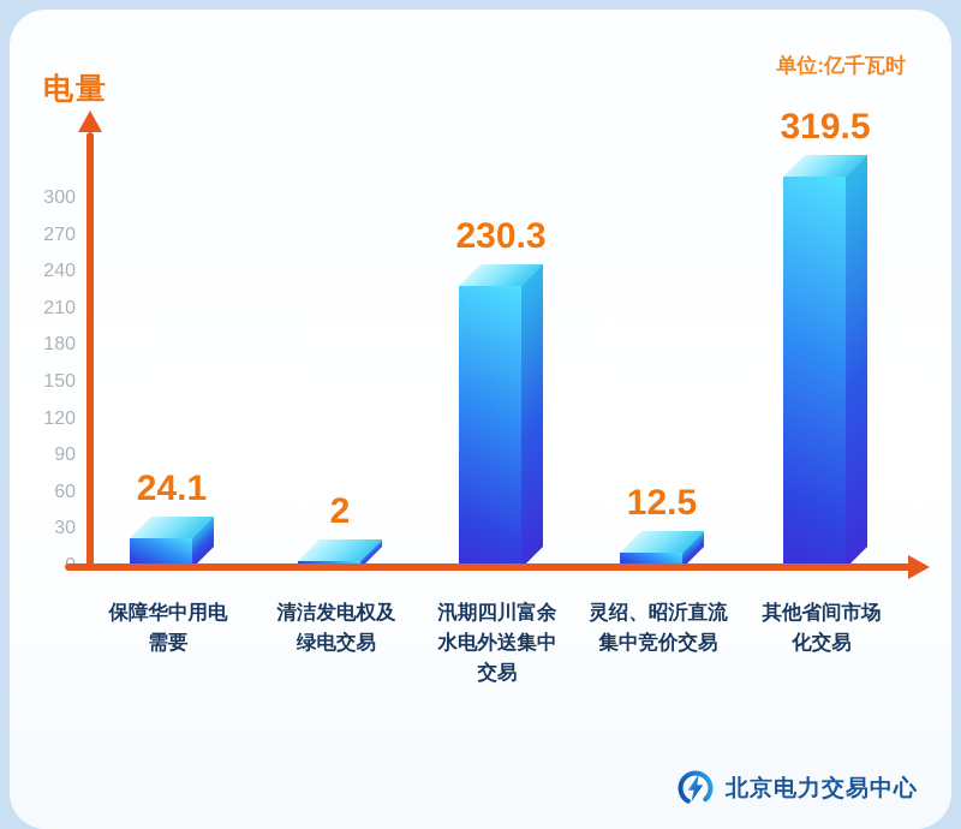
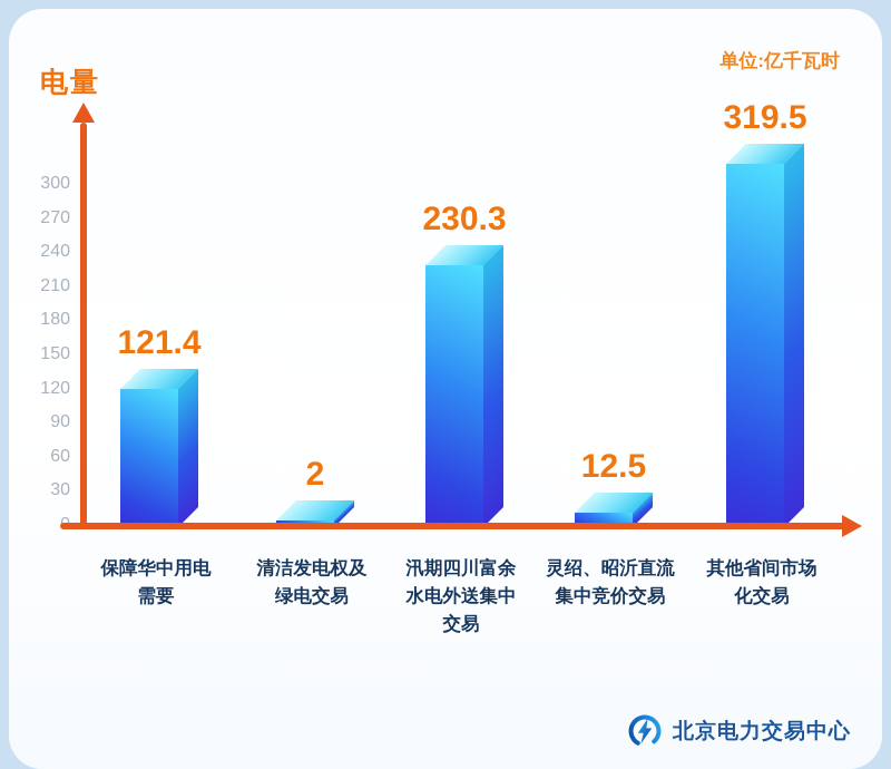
保障华中用电 需要: 24.1 -> 121.4
